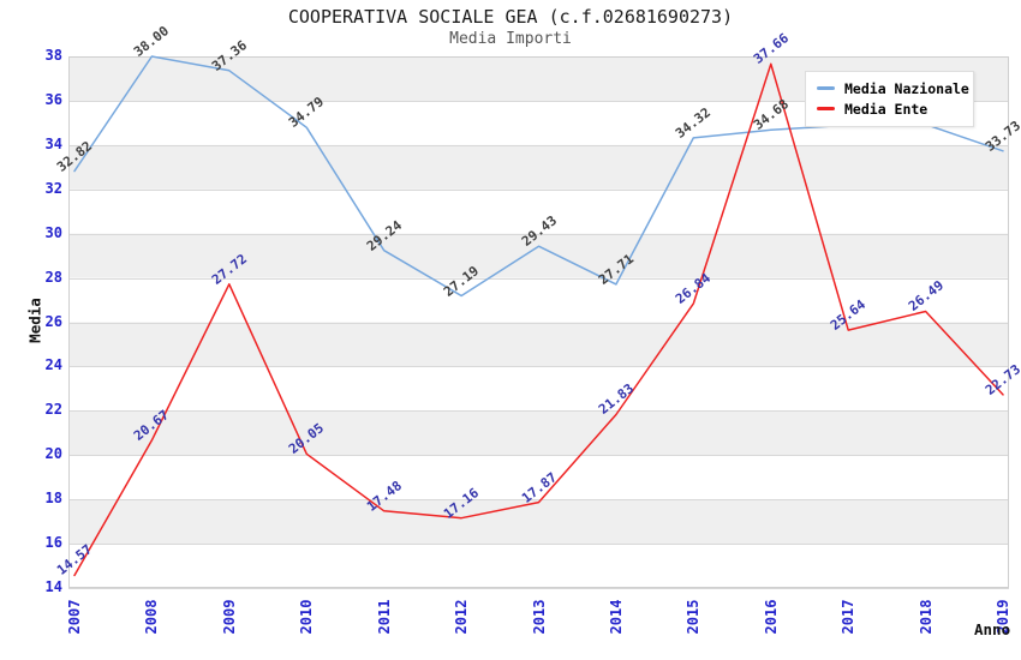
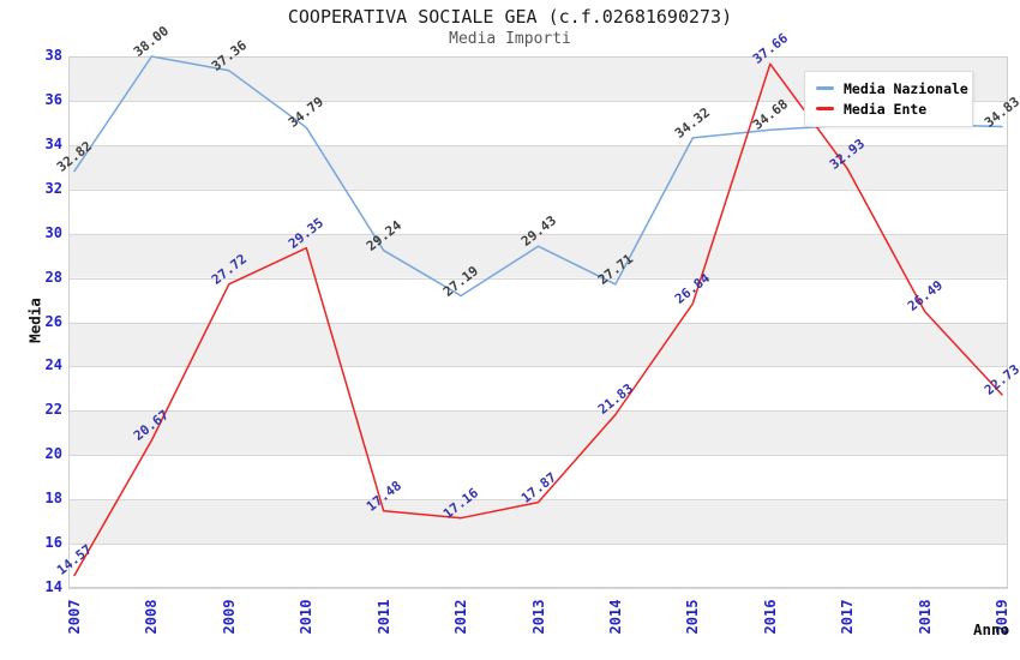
Media Ente/2010: 20.05 -> 29.35
Media Ente/2017: 25.64 -> 32.93
Media Nazionale/2019: 33.73 -> 34.83
